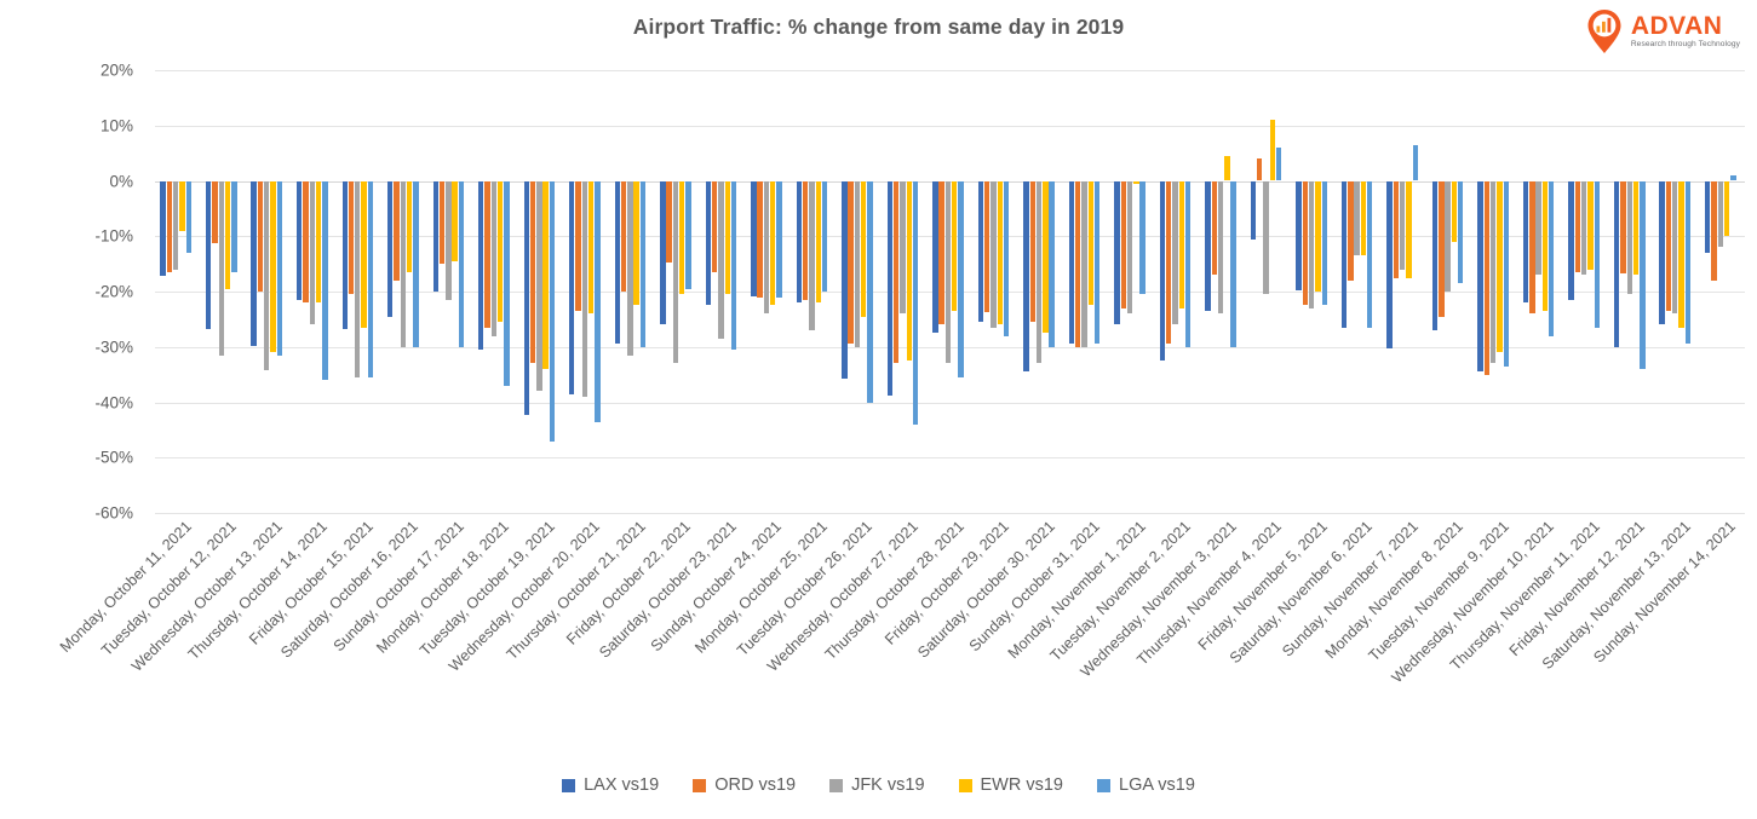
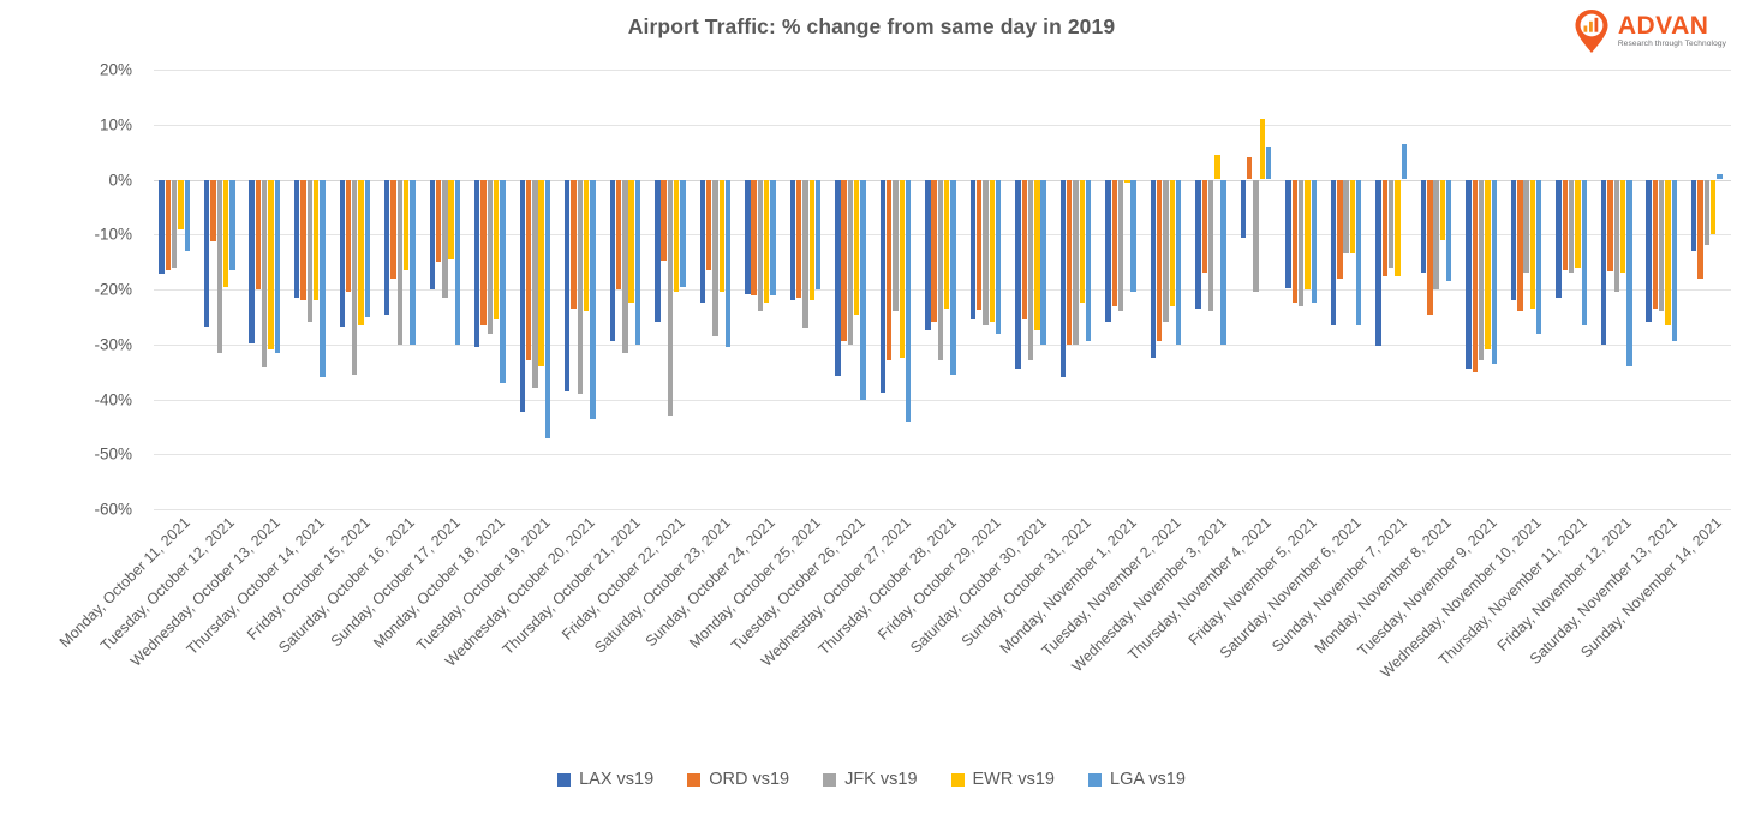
LGA vs19/Friday, October 15, 2021: -36% -> -25%
JFK vs19/Friday, October 22, 2021: -33% -> -43%
LAX vs19/Sunday, October 31, 2021: -30% -> -36%
LAX vs19/Monday, November 8, 2021: -27% -> -17%
